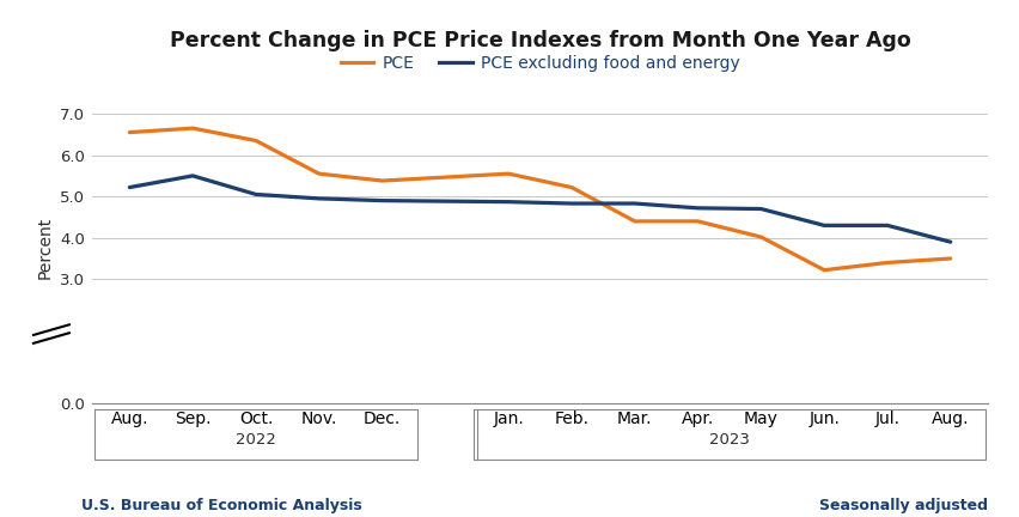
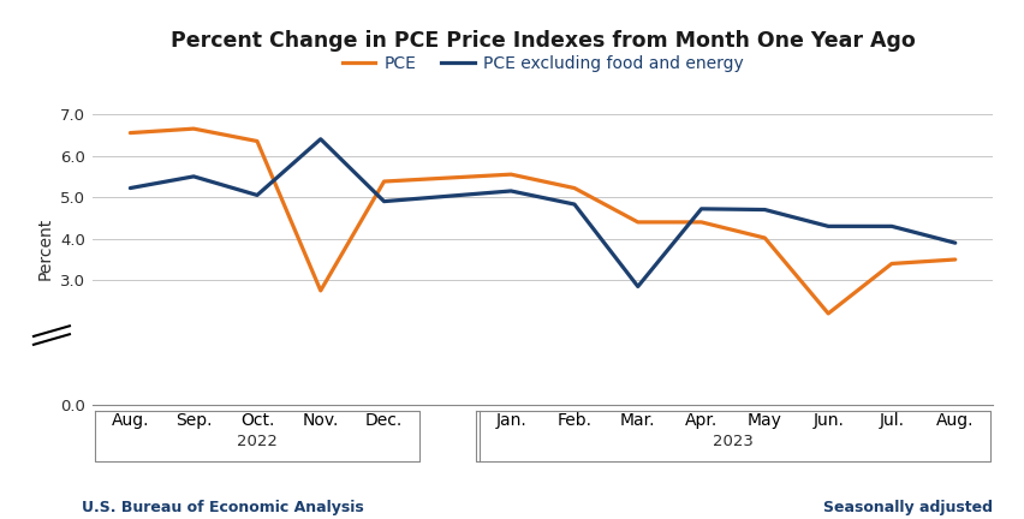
PCE/Nov.: 5.55 -> 2.75
PCE excluding food and energy/Nov.: 4.95 -> 6.40
PCE excluding food and energy/Jan.: 4.87 -> 5.15
PCE excluding food and energy/Mar.: 4.83 -> 2.85
PCE/Jun.: 3.22 -> 2.20
